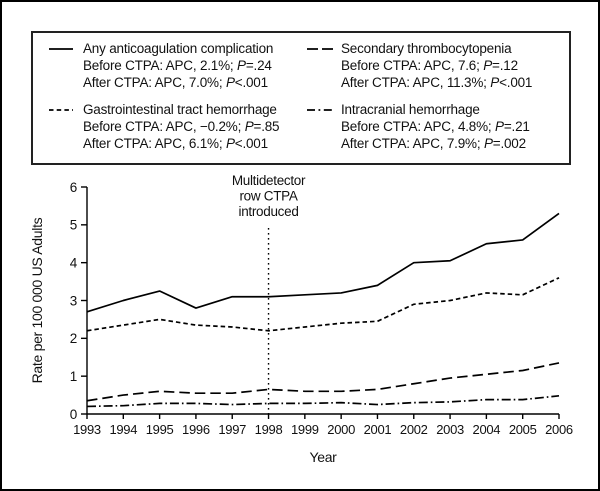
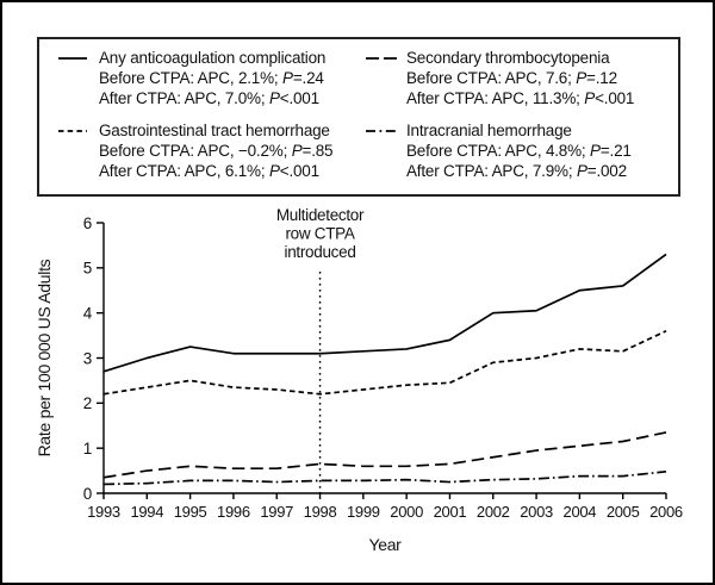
Any anticoagulation complication/1996: 2.8 -> 3.1
